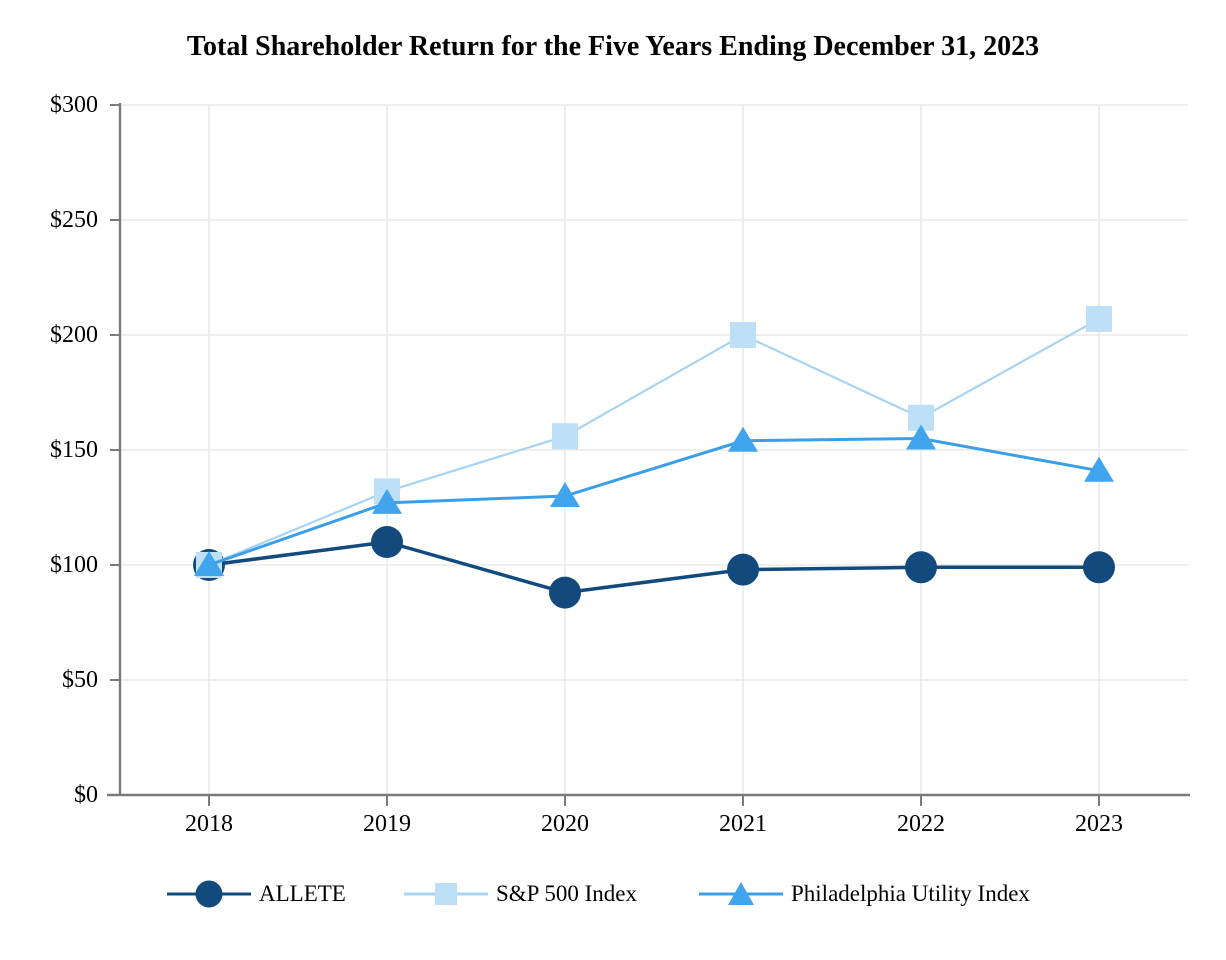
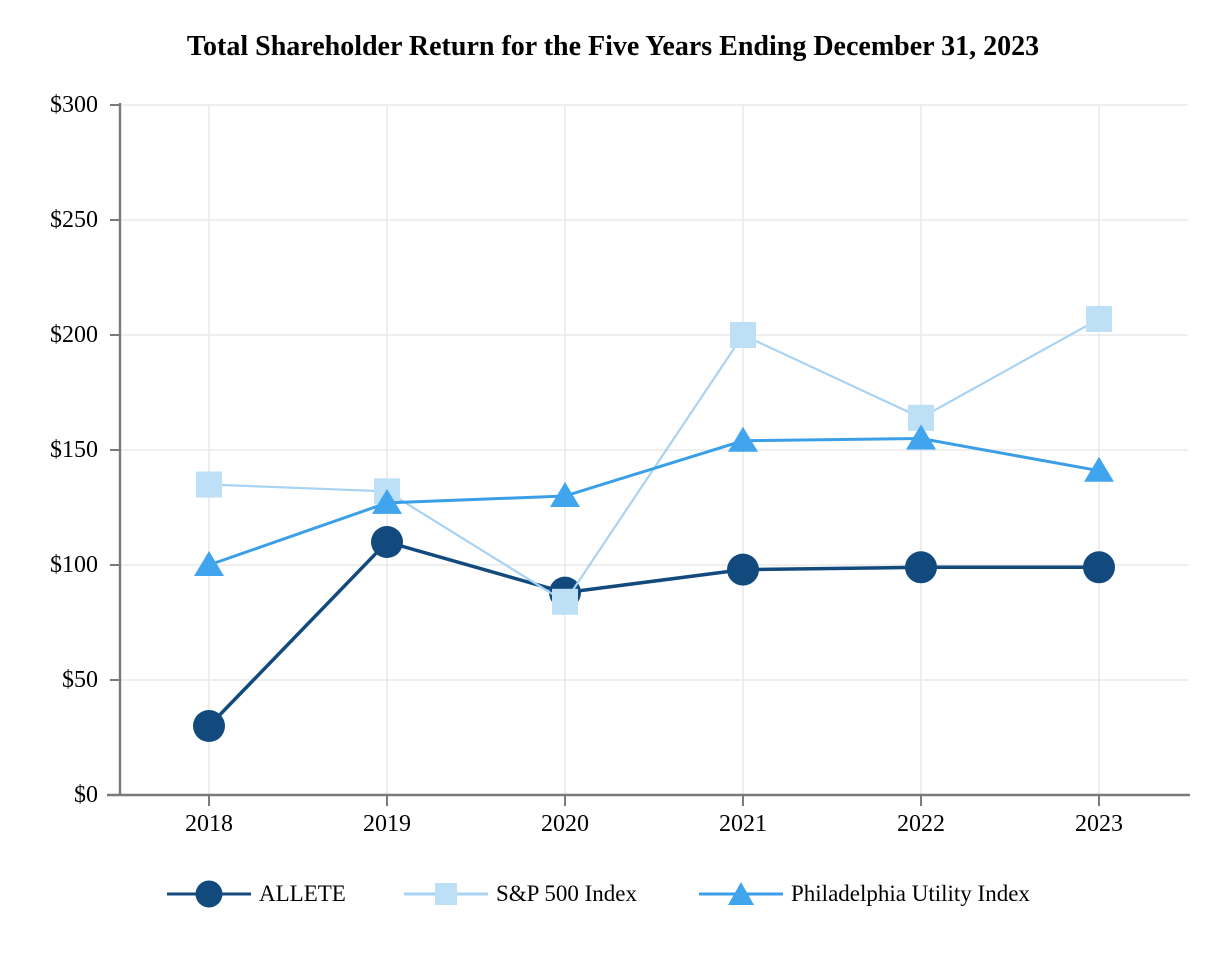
ALLETE/2018: $100 -> $30
S&P 500 Index/2018: $100 -> $135
S&P 500 Index/2020: $156 -> $84
